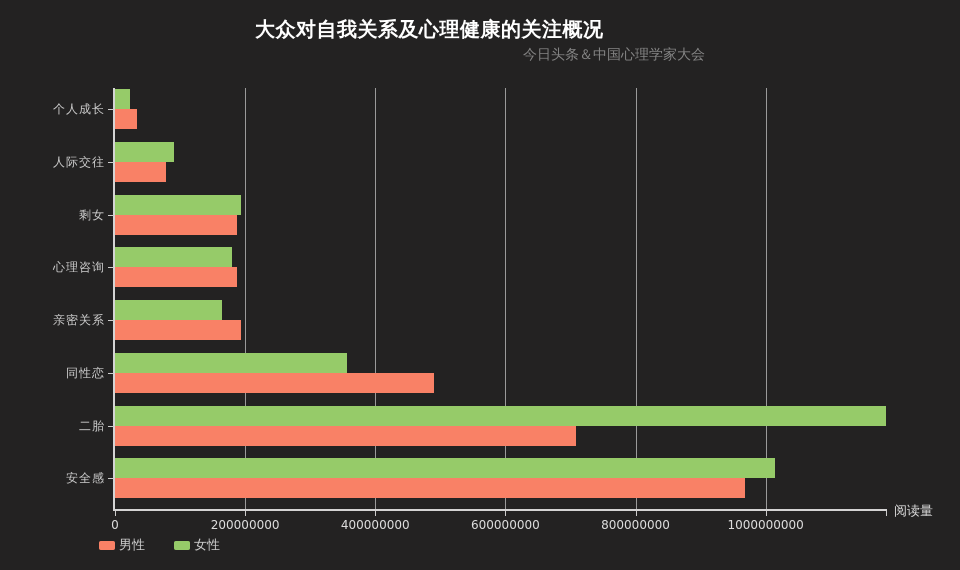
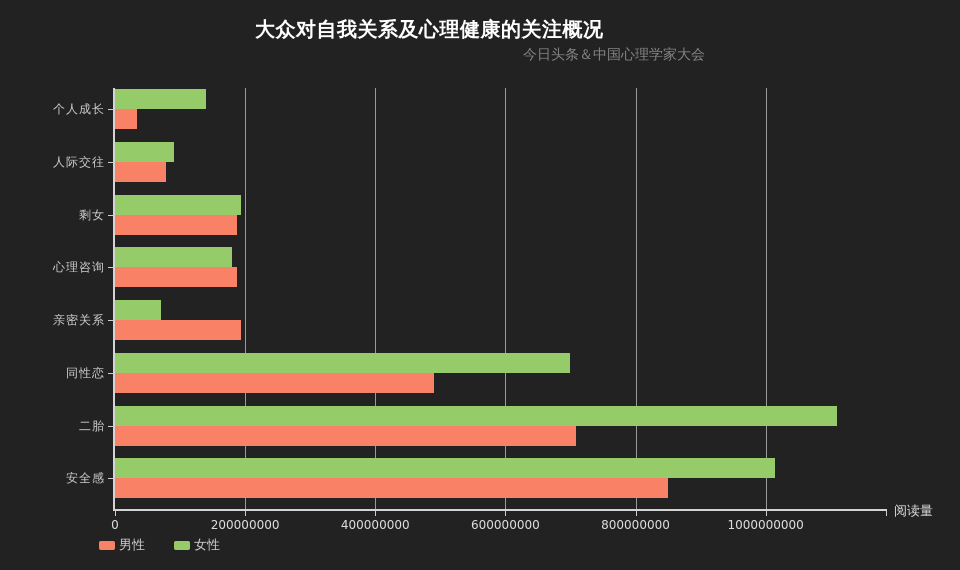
女性/个人成长: 20000000 -> 140000000
女性/亲密关系: 160000000 -> 70000000
女性/同性恋: 360000000 -> 700000000
女性/二胎: 1180000000 -> 1110000000
男性/安全感: 970000000 -> 850000000
